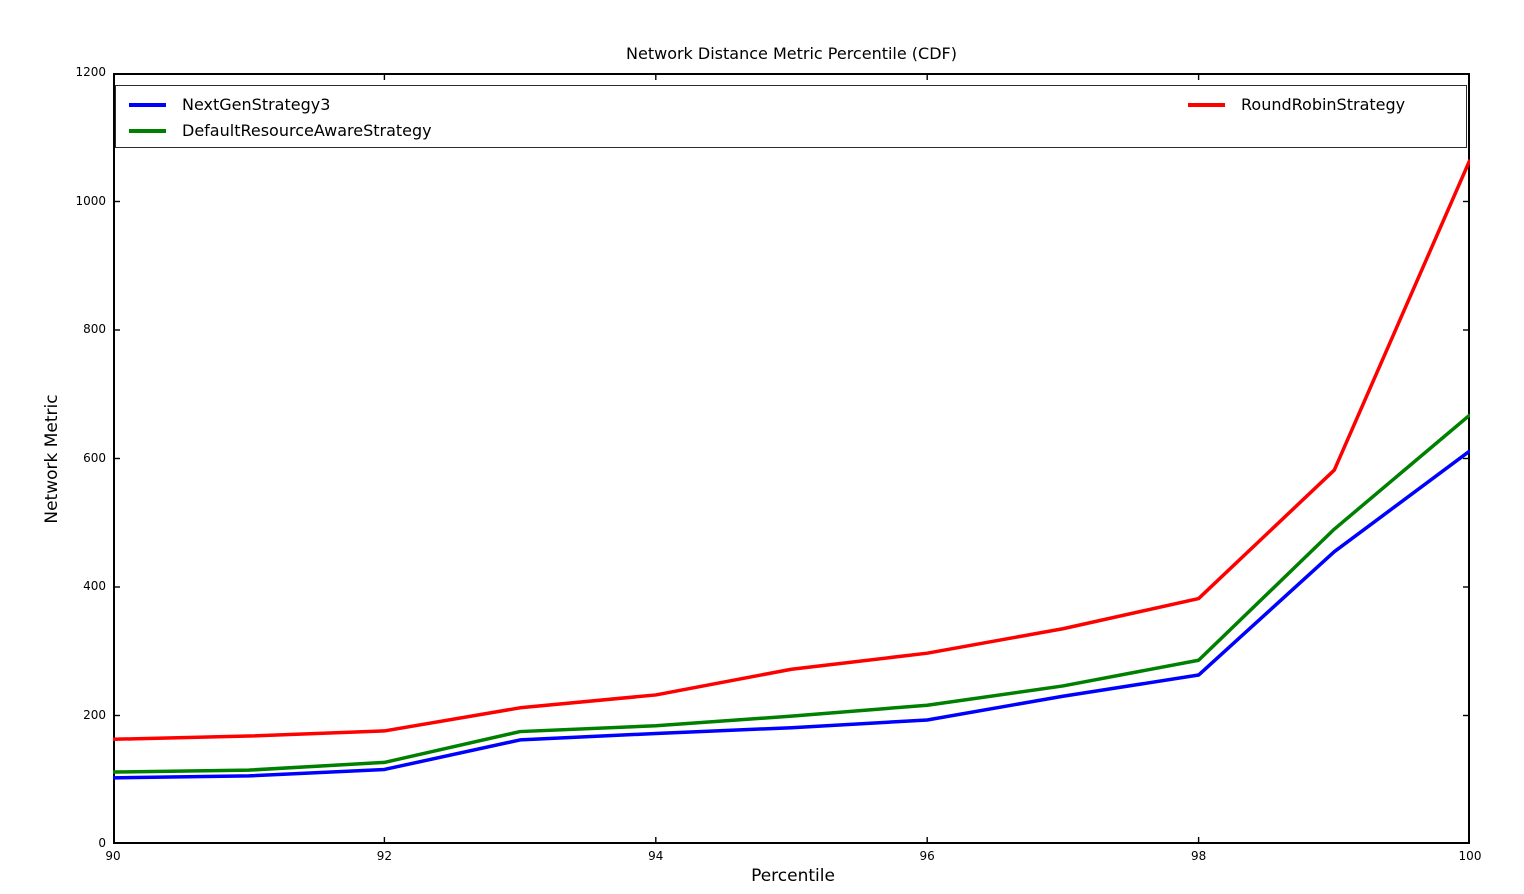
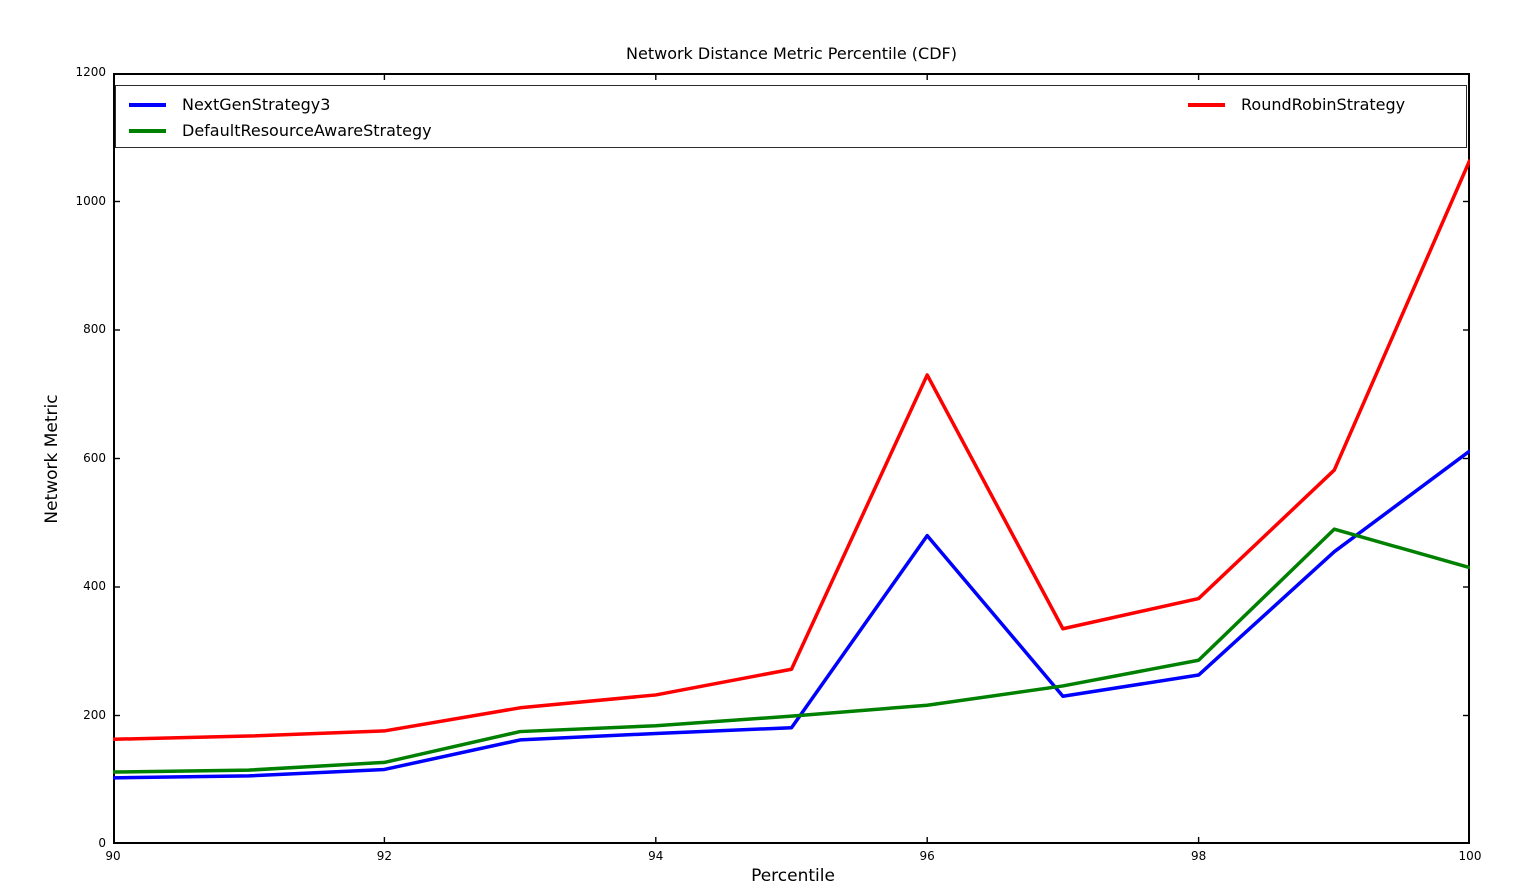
NextGenStrategy3/96: 190 -> 480
RoundRobinStrategy/96: 300 -> 730
DefaultResourceAwareStrategy/100: 670 -> 430
